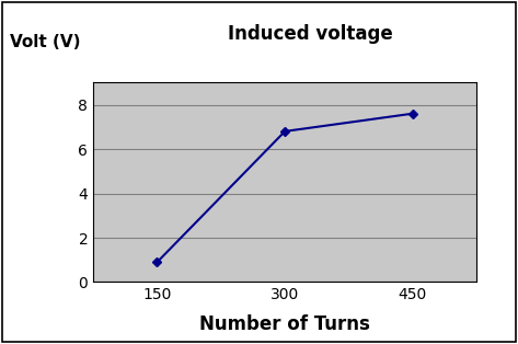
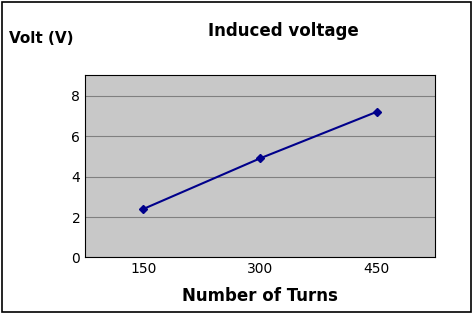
150: 0.9 -> 2.4
300: 6.8 -> 4.9
450: 7.6 -> 7.2
